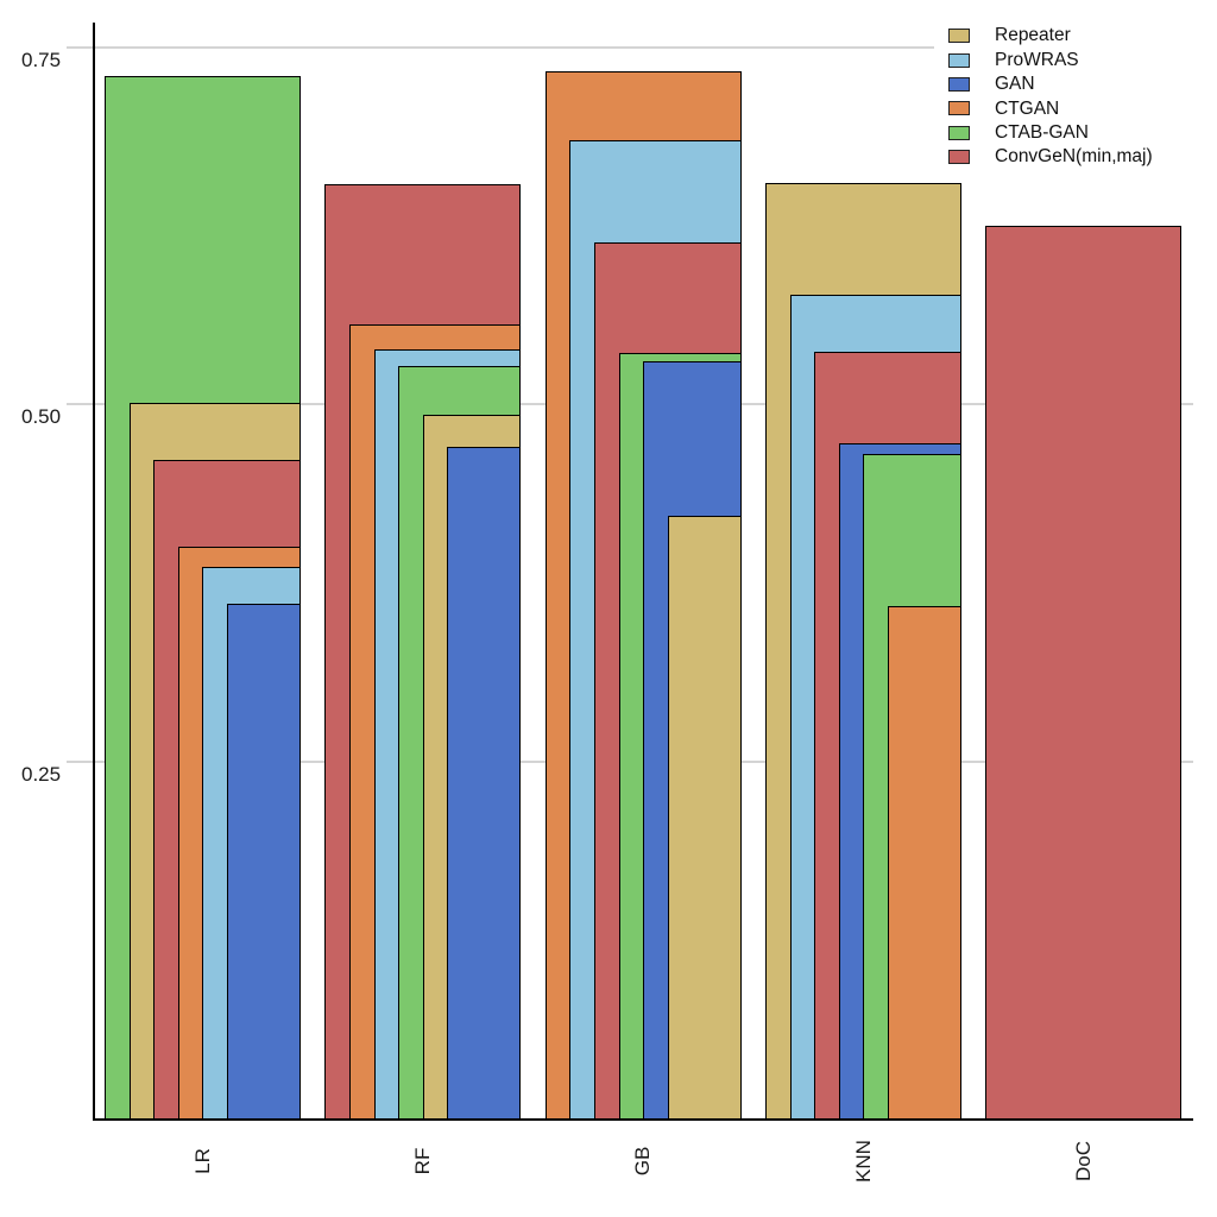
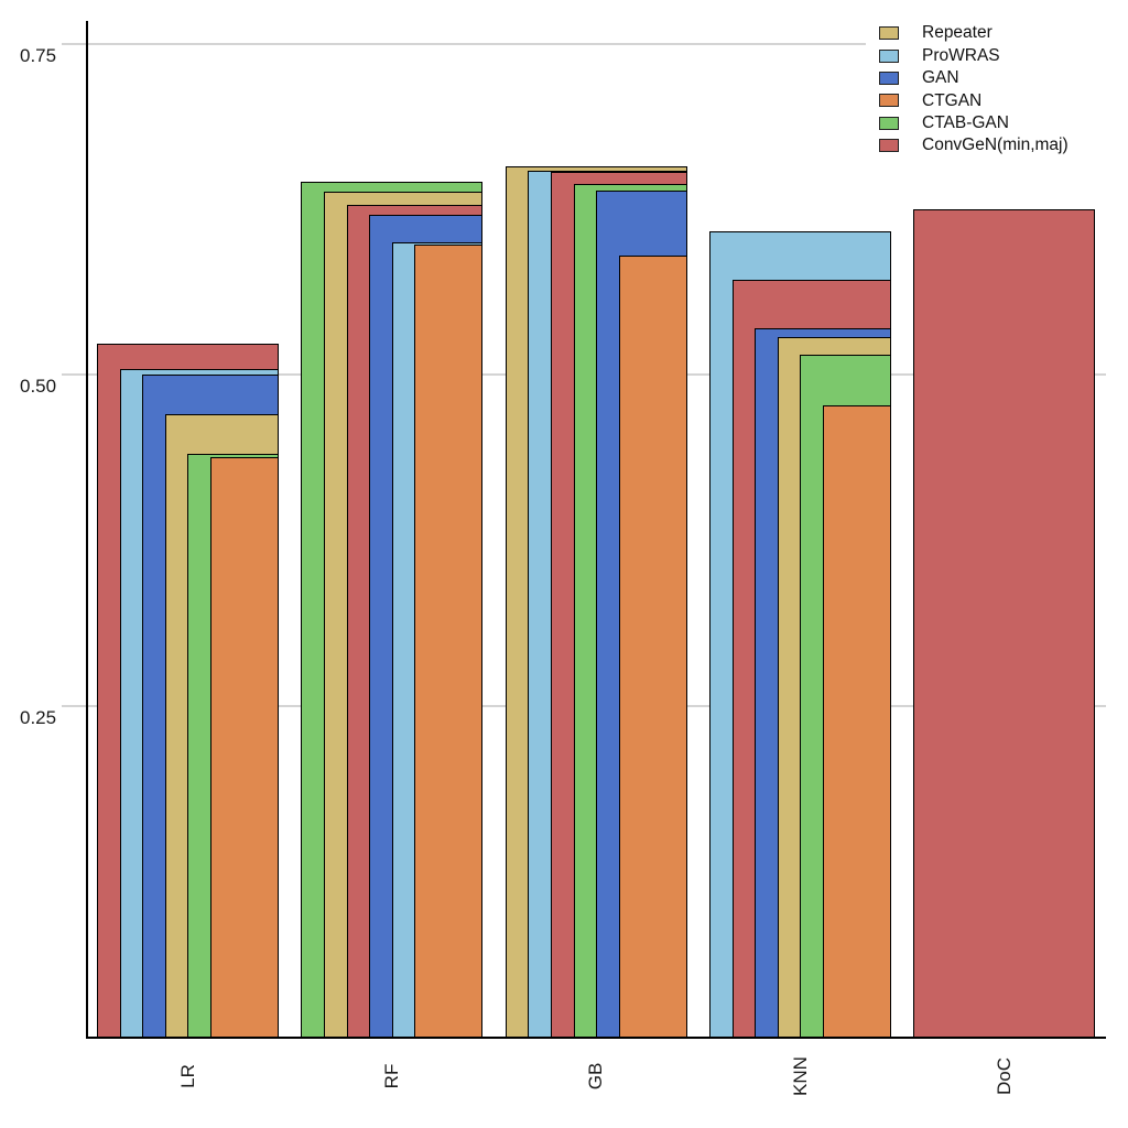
Repeater/LR: 0.501 -> 0.470
ProWRAS/LR: 0.386 -> 0.504
GAN/LR: 0.360 -> 0.500
CTGAN/LR: 0.400 -> 0.438
CTAB-GAN/LR: 0.730 -> 0.440
ConvGeN(min,maj)/LR: 0.461 -> 0.523
Repeater/RF: 0.493 -> 0.638
ProWRAS/RF: 0.538 -> 0.600
GAN/RF: 0.470 -> 0.621
CTGAN/RF: 0.556 -> 0.598
CTAB-GAN/RF: 0.527 -> 0.646
ConvGeN(min,maj)/RF: 0.654 -> 0.628
Repeater/GB: 0.422 -> 0.657
ProWRAS/GB: 0.685 -> 0.654
GAN/GB: 0.530 -> 0.639
CTGAN/GB: 0.733 -> 0.590
CTAB-GAN/GB: 0.536 -> 0.644
ConvGeN(min,maj)/GB: 0.613 -> 0.653
Repeater/KNN: 0.655 -> 0.528
ProWRAS/KNN: 0.577 -> 0.608
GAN/KNN: 0.473 -> 0.535
CTGAN/KNN: 0.359 -> 0.477
CTAB-GAN/KNN: 0.465 -> 0.515
ConvGeN(min,maj)/KNN: 0.537 -> 0.572
